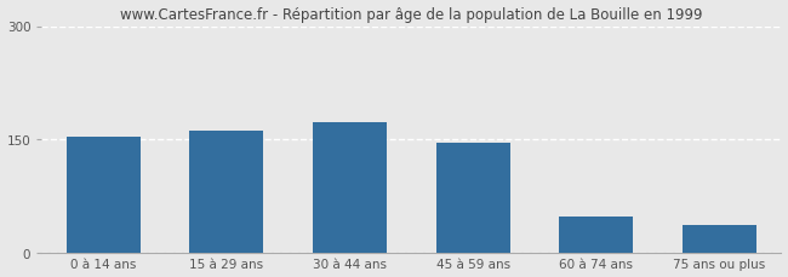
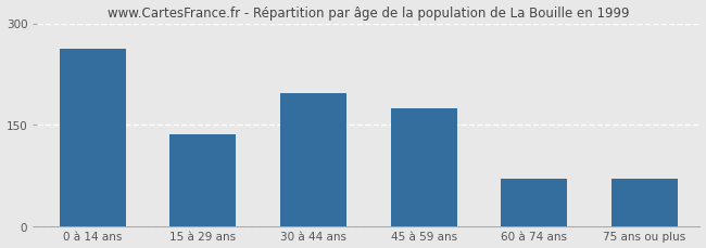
0 à 14 ans: 153 -> 262
15 à 29 ans: 161 -> 136
30 à 44 ans: 172 -> 196
45 à 59 ans: 146 -> 174
60 à 74 ans: 47 -> 70
75 ans ou plus: 37 -> 70
